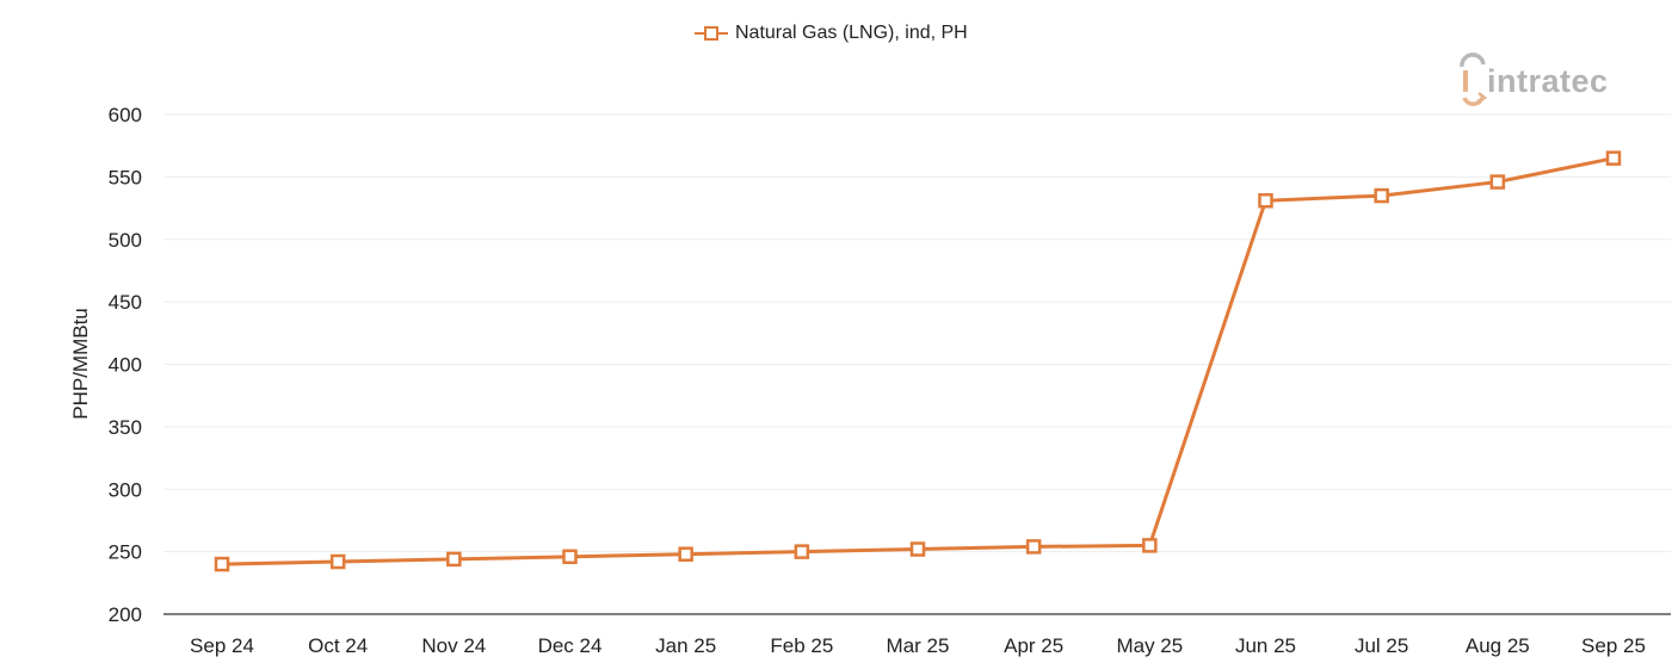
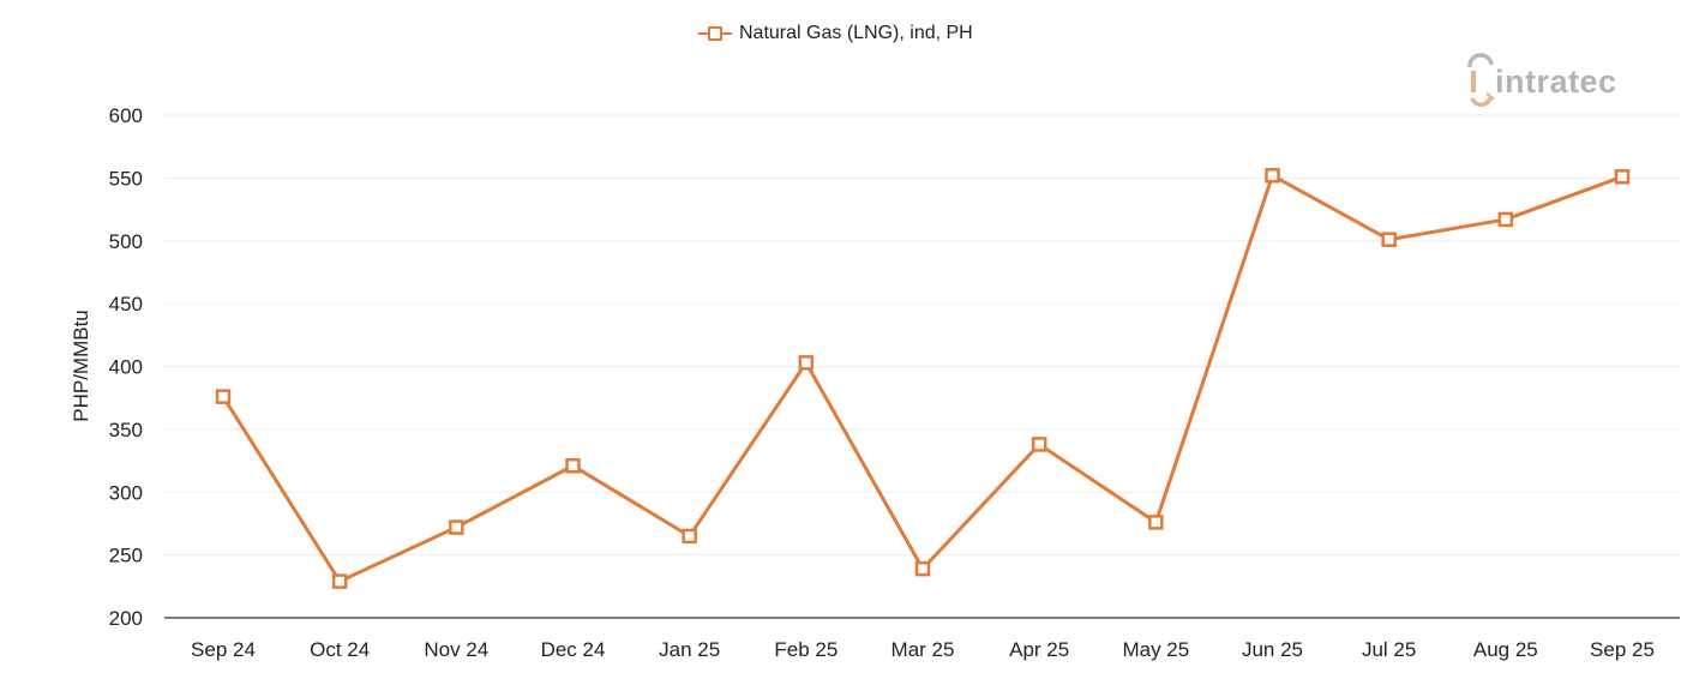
Sep 24: 240 -> 376
Oct 24: 242 -> 229
Nov 24: 244 -> 272
Dec 24: 246 -> 321
Jan 25: 248 -> 265
Feb 25: 250 -> 403
Mar 25: 252 -> 239
Apr 25: 254 -> 338
May 25: 255 -> 276
Jun 25: 531 -> 552
Jul 25: 535 -> 501
Aug 25: 546 -> 517
Sep 25: 565 -> 551
